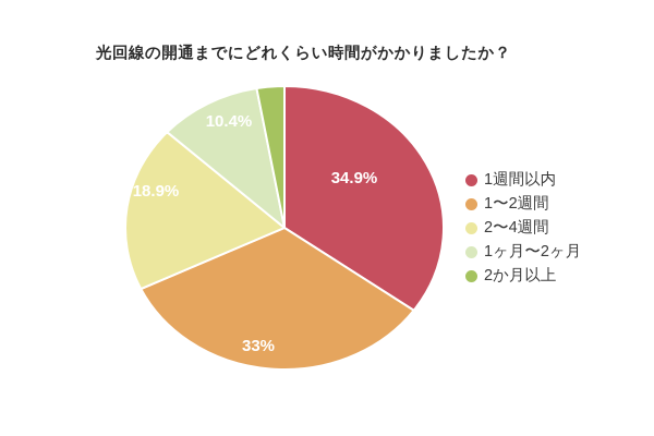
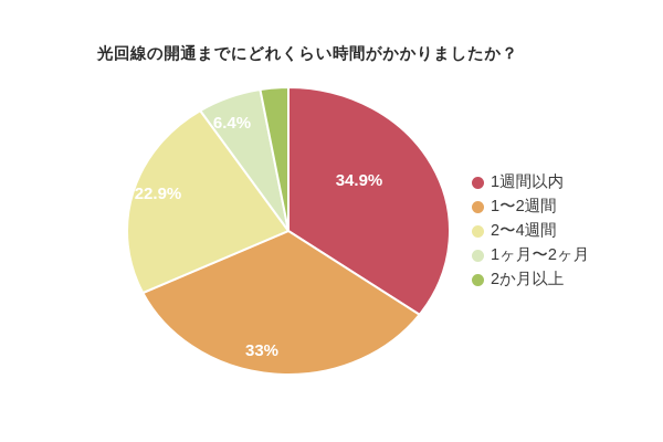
2〜4週間: 18.9% -> 22.9%
1ヶ月〜2ヶ月: 10.4% -> 6.4%
